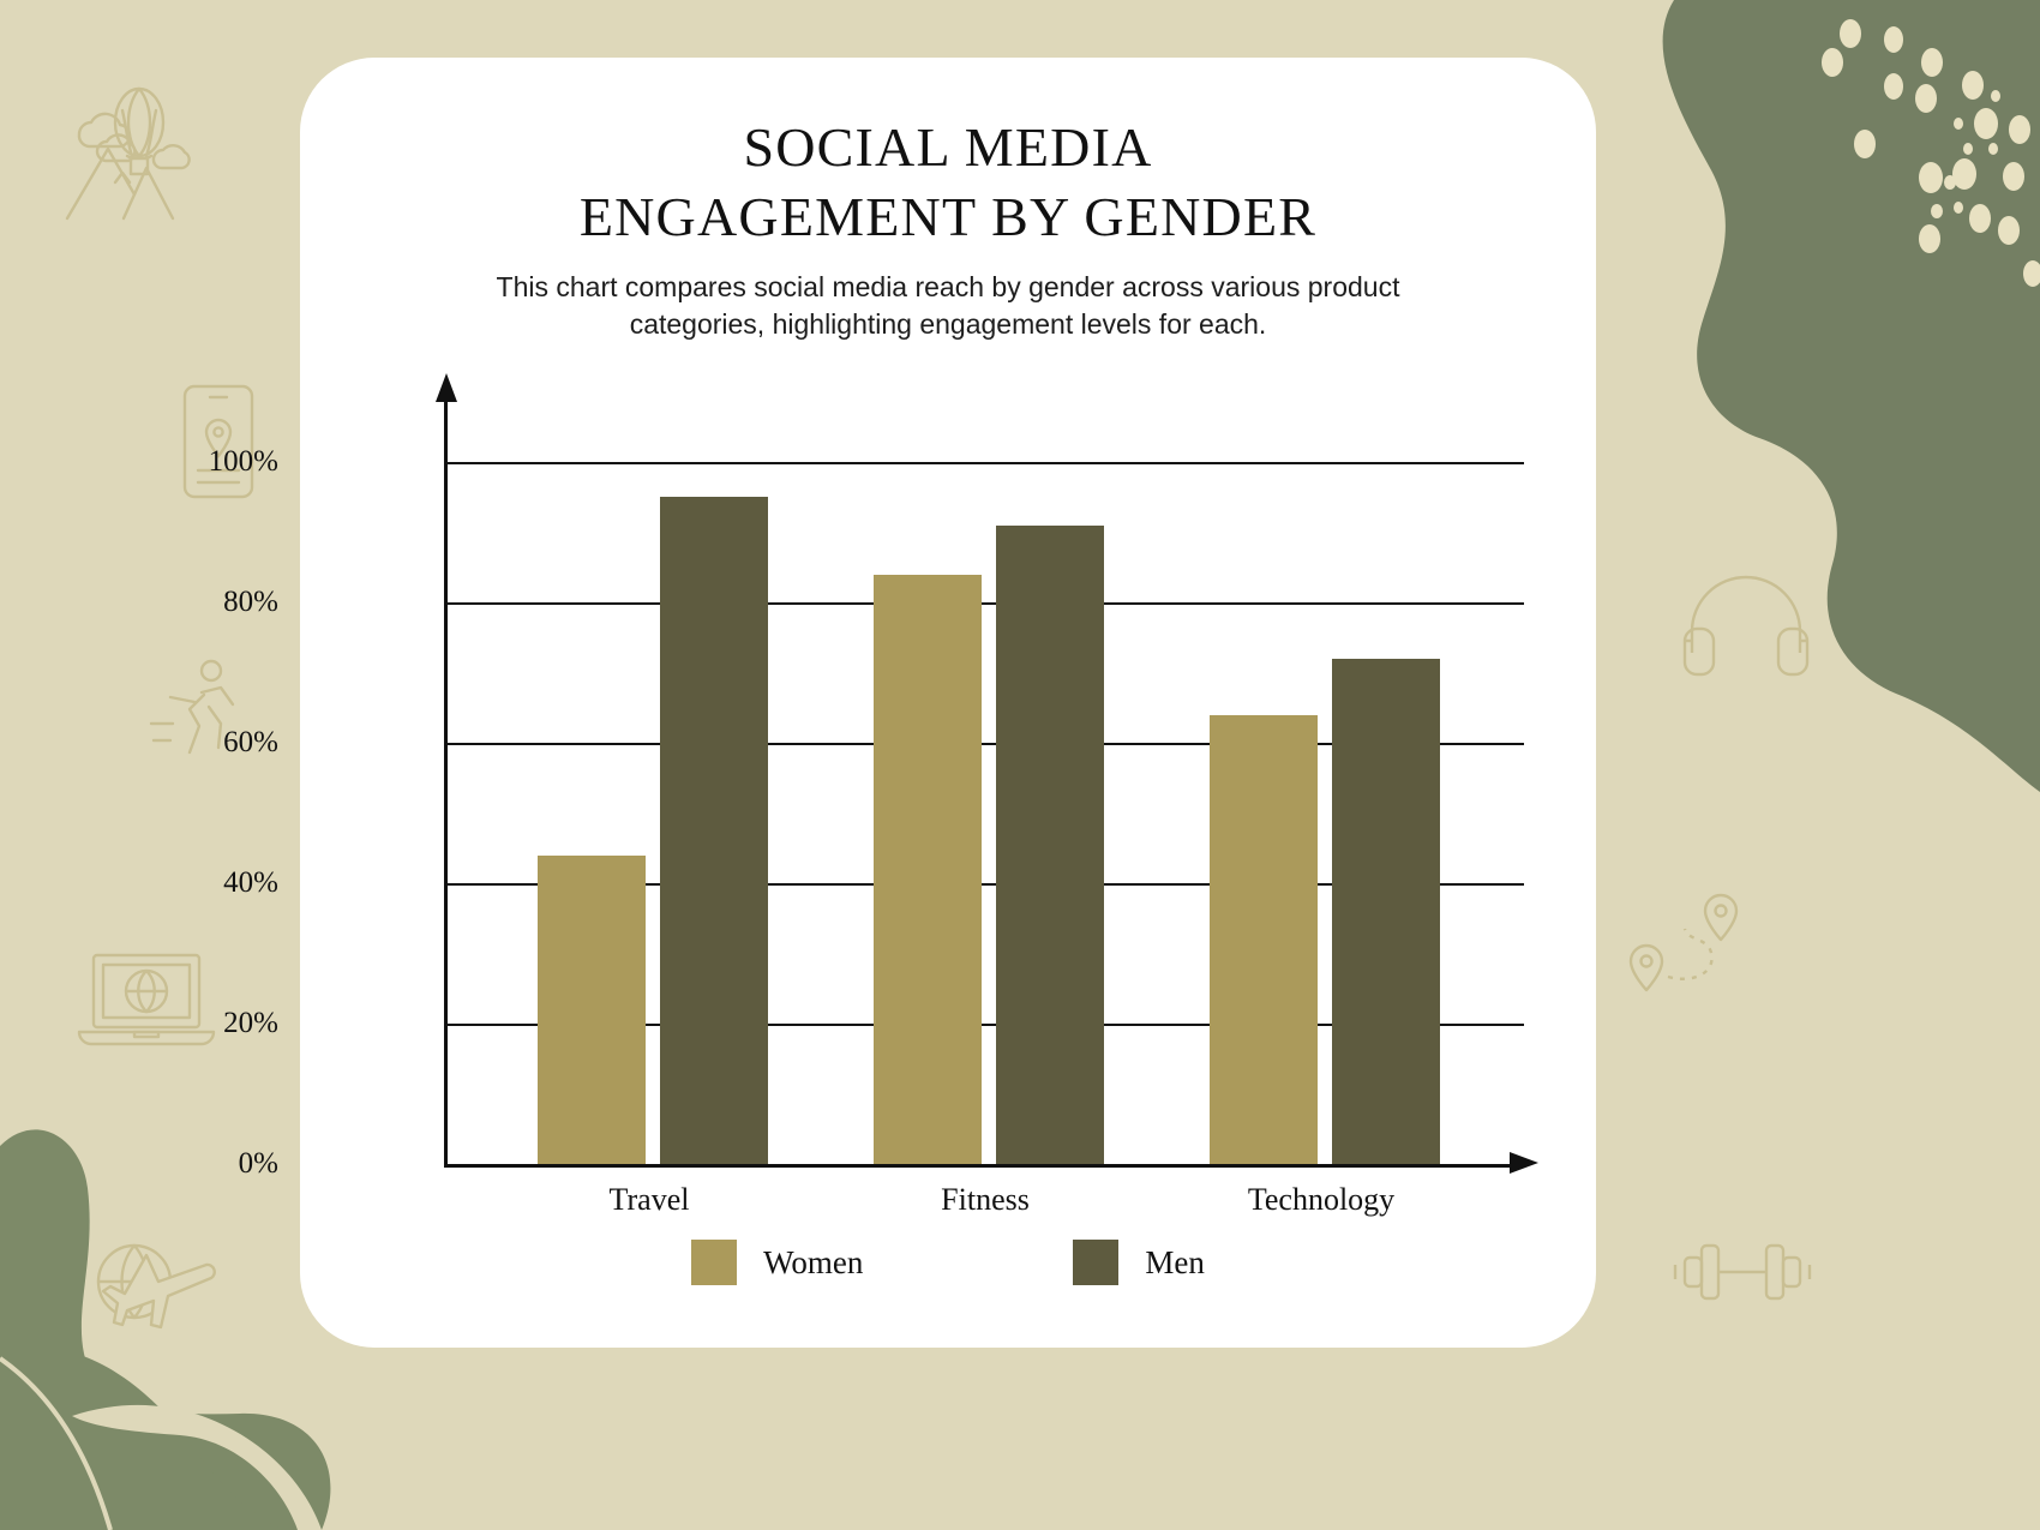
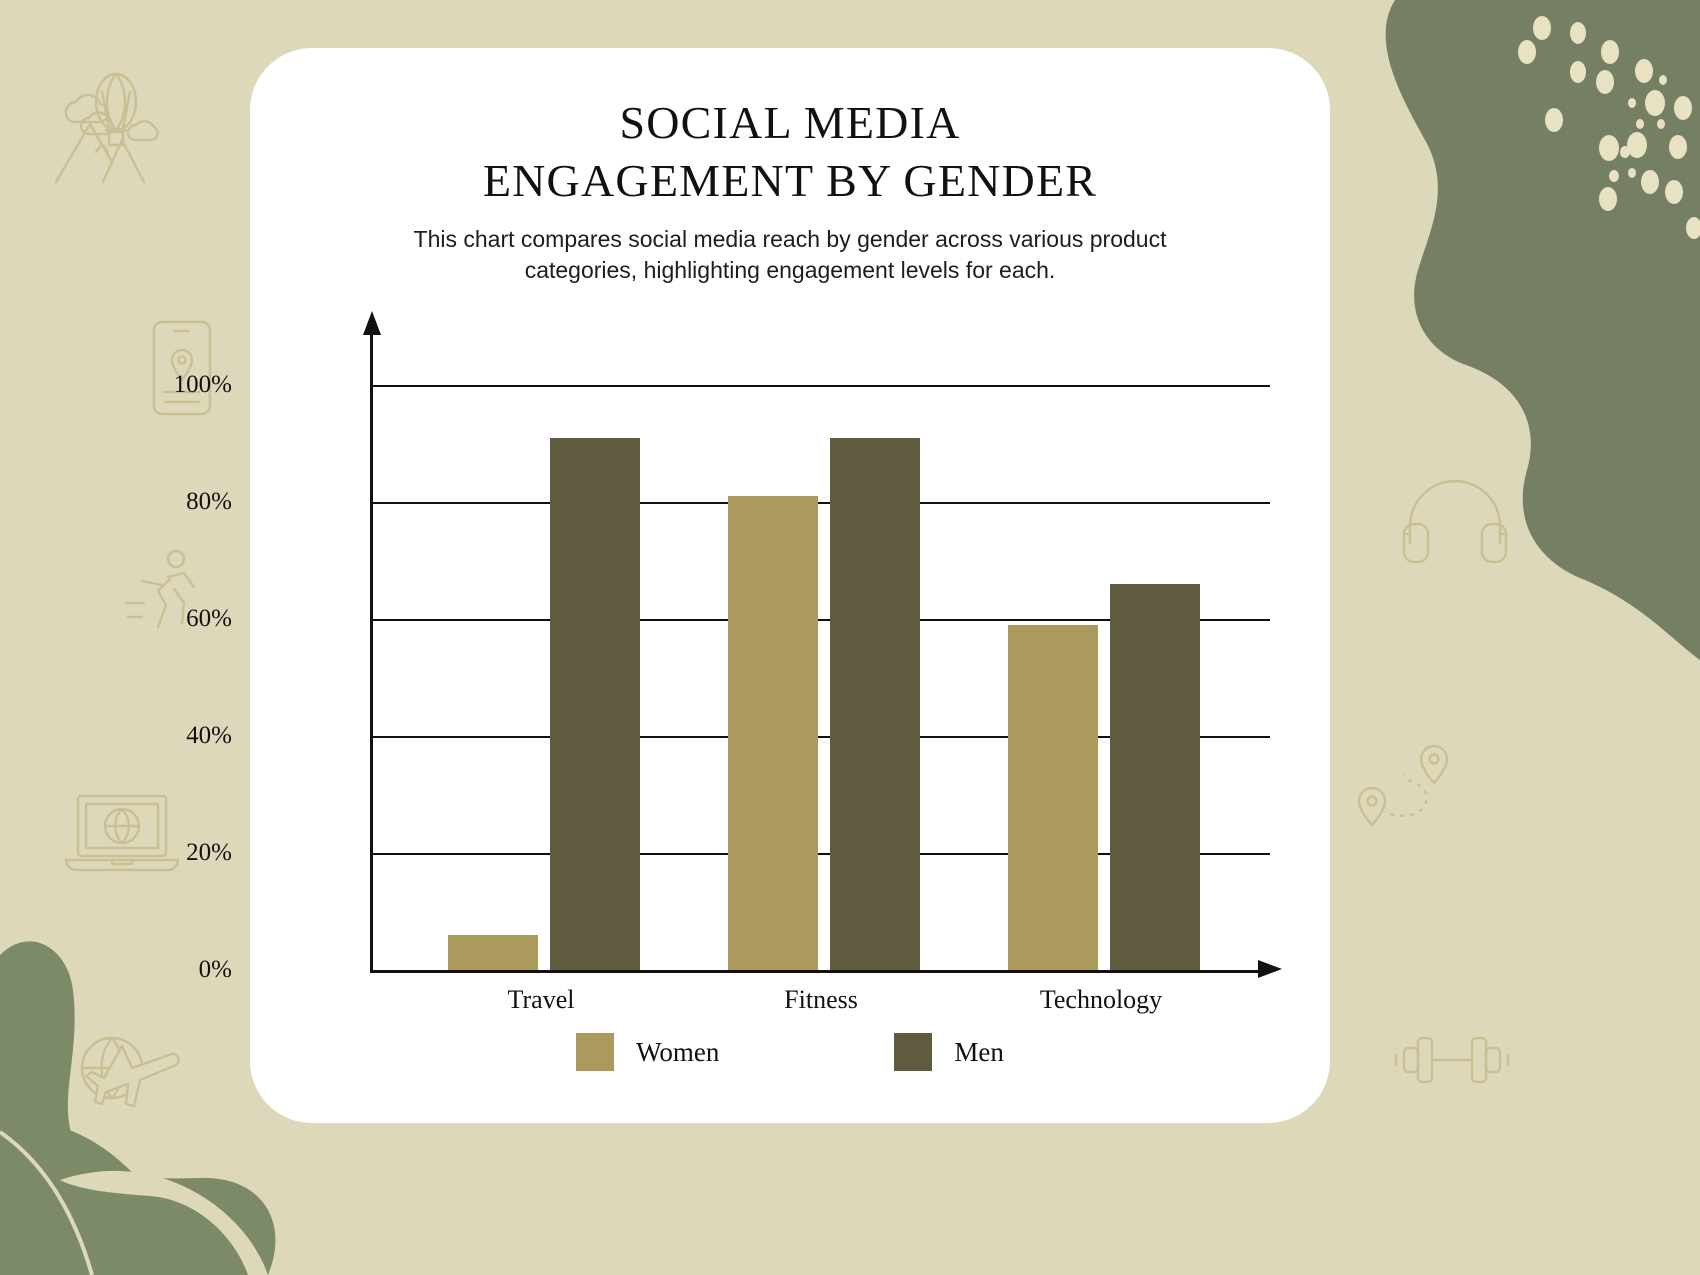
Women/Travel: 44% -> 6%
Men/Travel: 95% -> 91%
Women/Fitness: 84% -> 81%
Women/Technology: 64% -> 59%
Men/Technology: 72% -> 66%
